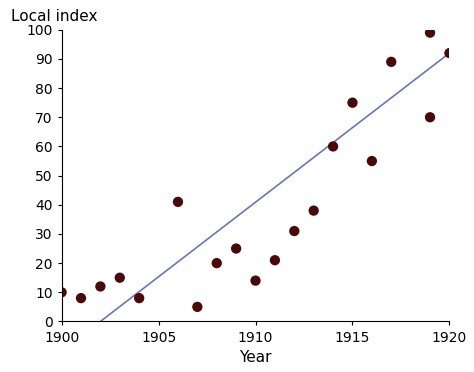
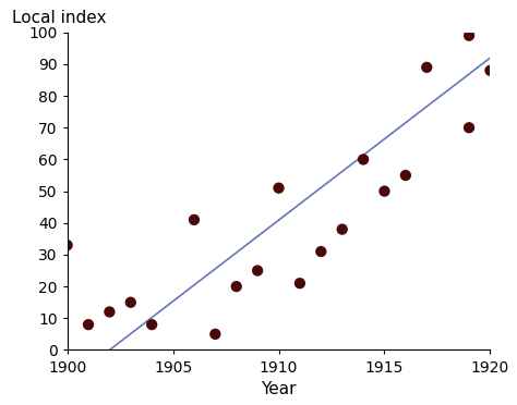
1900: 10 -> 33
1910: 14 -> 51
1915: 75 -> 50
1920: 92 -> 88
